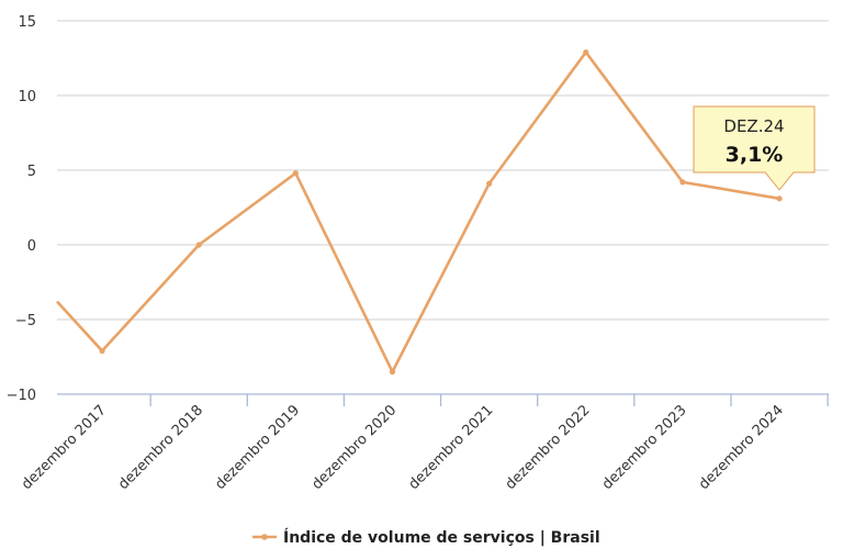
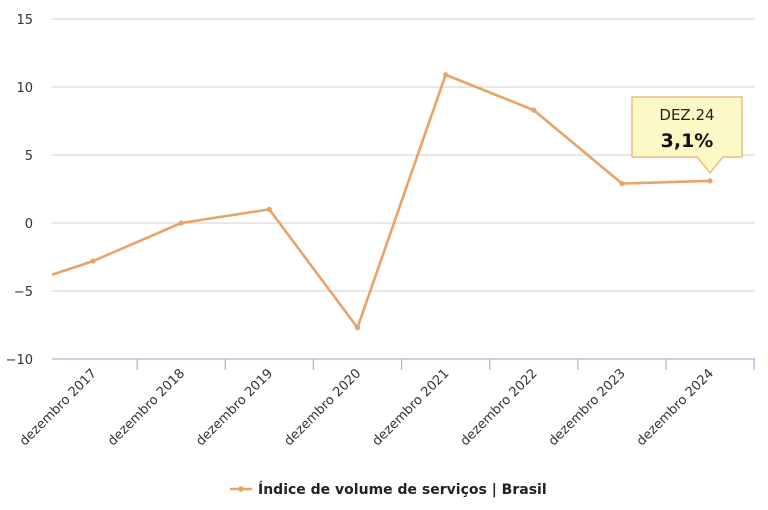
dezembro 2017: -7.1 -> -2.8
dezembro 2019: 4.8 -> 1.0
dezembro 2020: -8.5 -> -7.7
dezembro 2021: 4.1 -> 10.9
dezembro 2022: 12.9 -> 8.3
dezembro 2023: 4.2 -> 2.9
